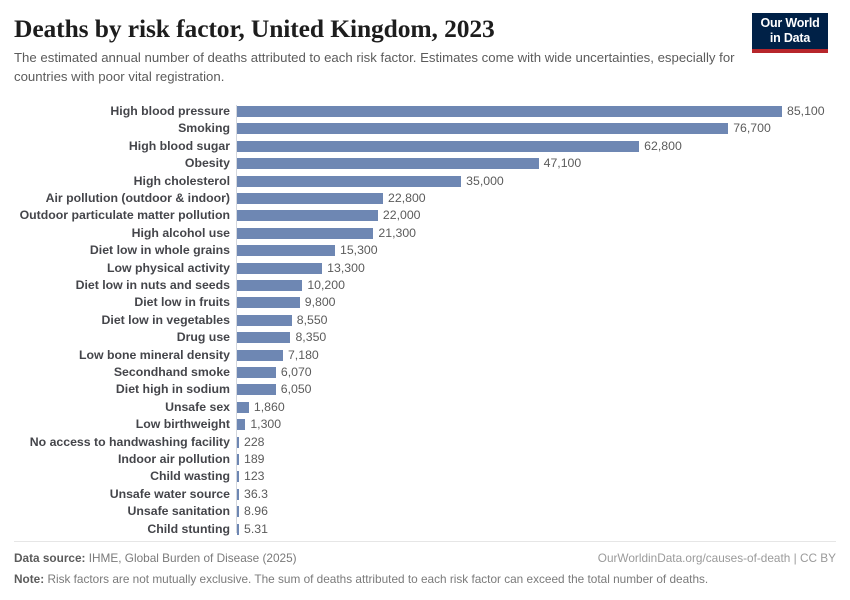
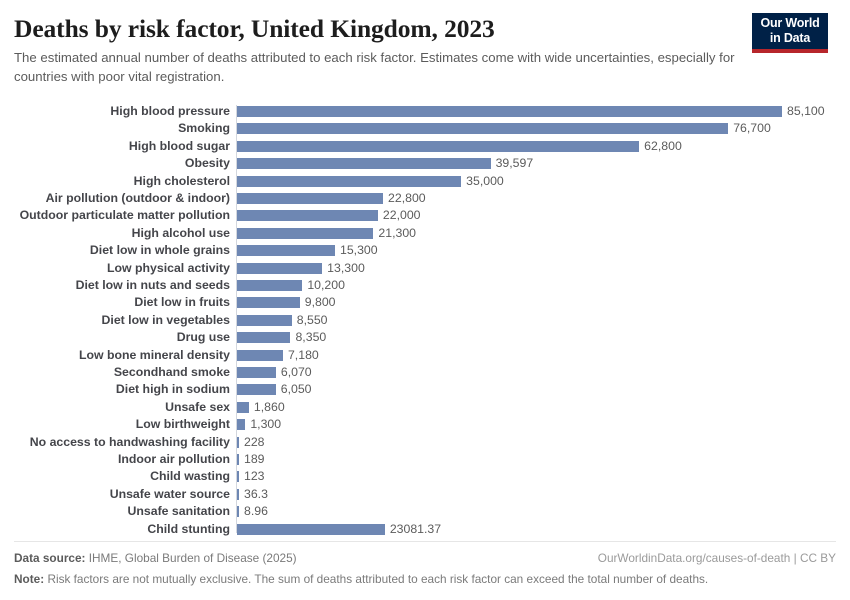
Obesity: 47,100 -> 39,597
Child stunting: 5.31 -> 23081.37
